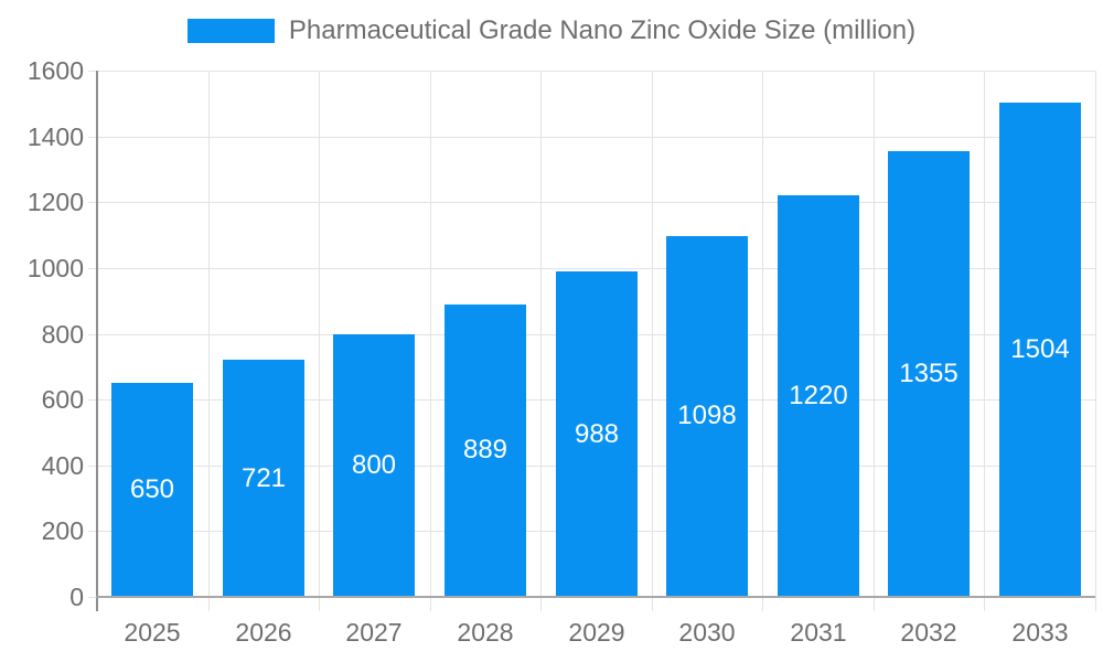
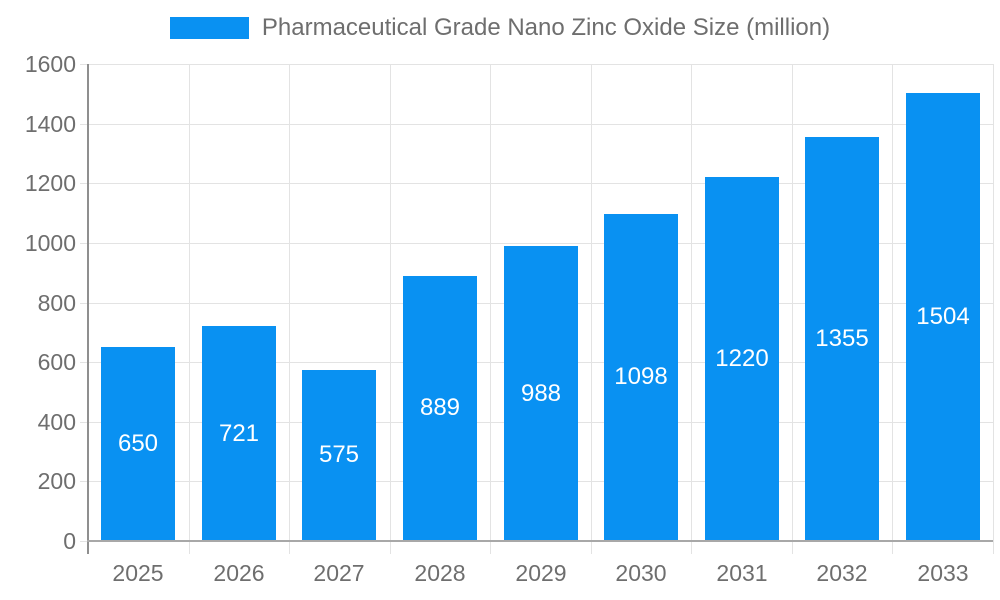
2027: 800 -> 575
